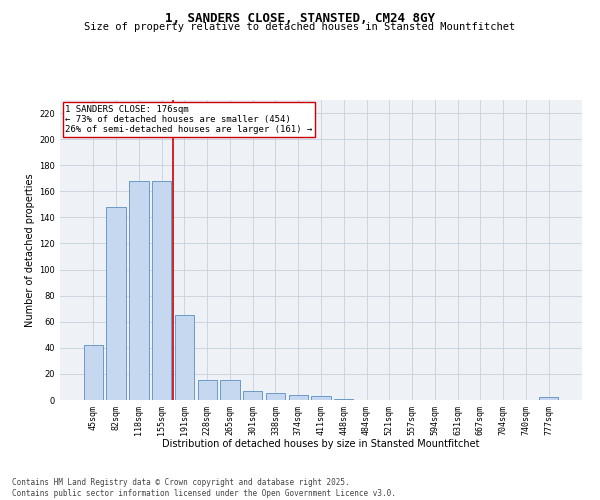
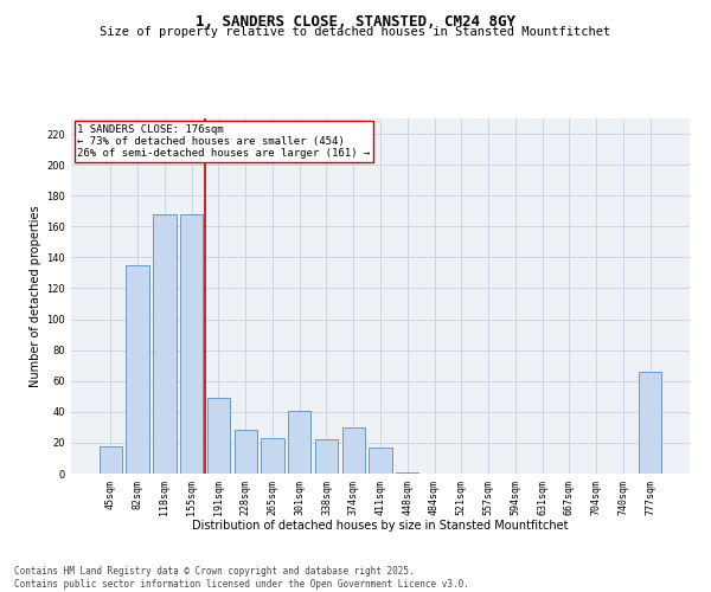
45sqm: 42 -> 18
82sqm: 148 -> 135
191sqm: 65 -> 49
228sqm: 15 -> 28
265sqm: 15 -> 23
301sqm: 7 -> 41
338sqm: 5 -> 22
374sqm: 4 -> 30
411sqm: 3 -> 17
777sqm: 2 -> 66
